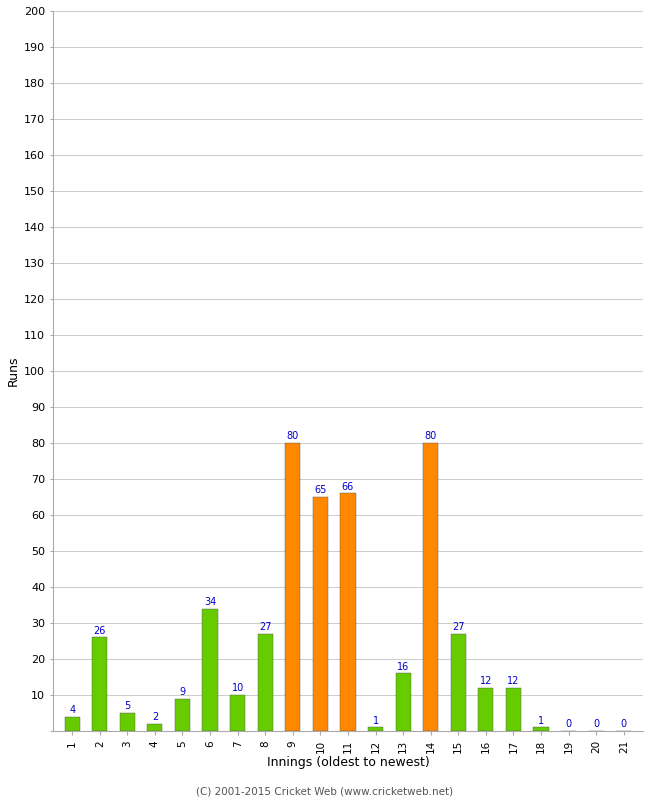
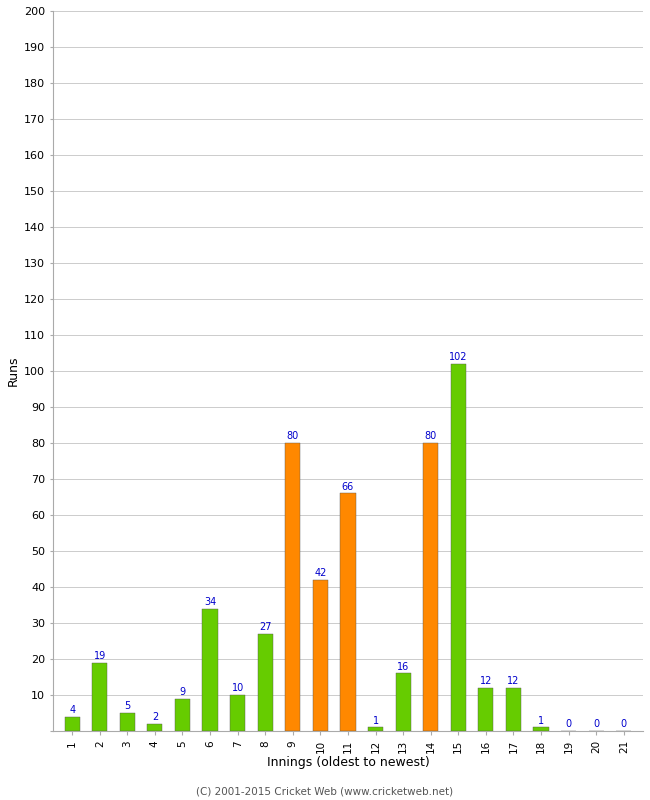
2: 26 -> 19
10: 65 -> 42
15: 27 -> 102
